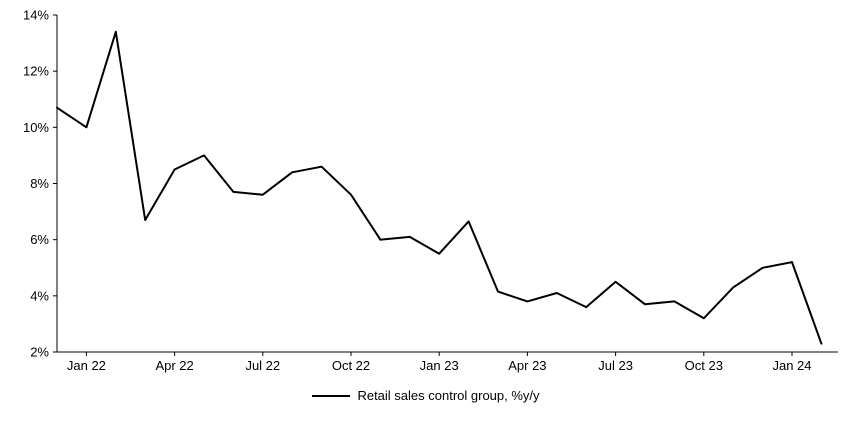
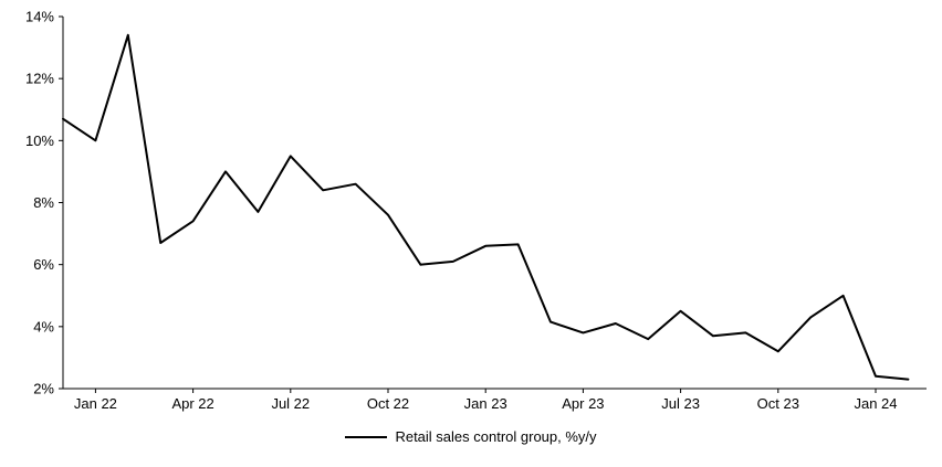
Apr 22: 8.5% -> 7.4%
Jul 22: 7.6% -> 9.5%
Jan 23: 5.5% -> 6.6%
Jan 24: 5.2% -> 2.4%
